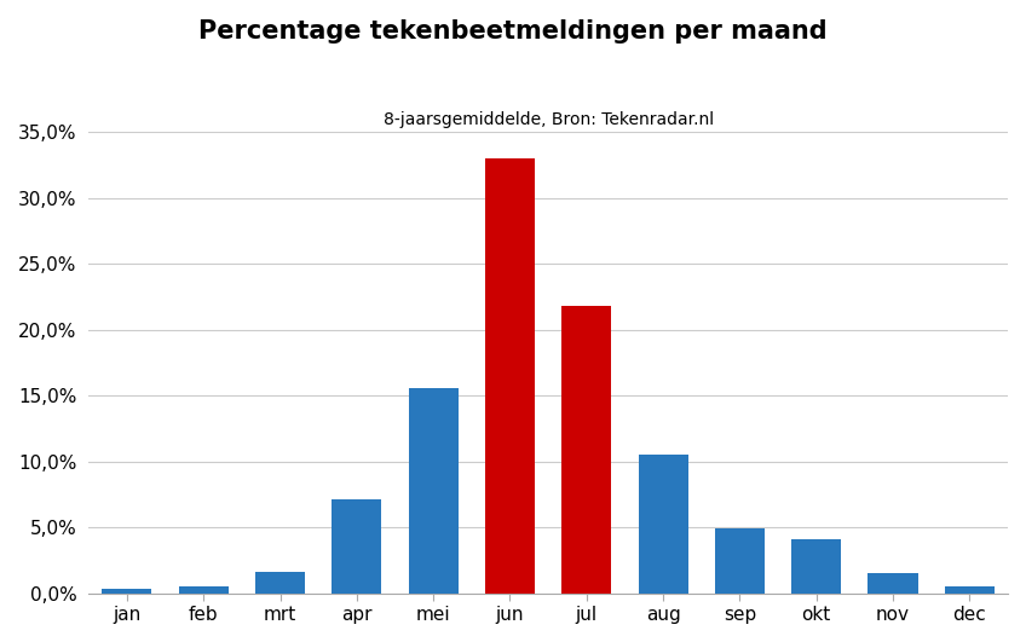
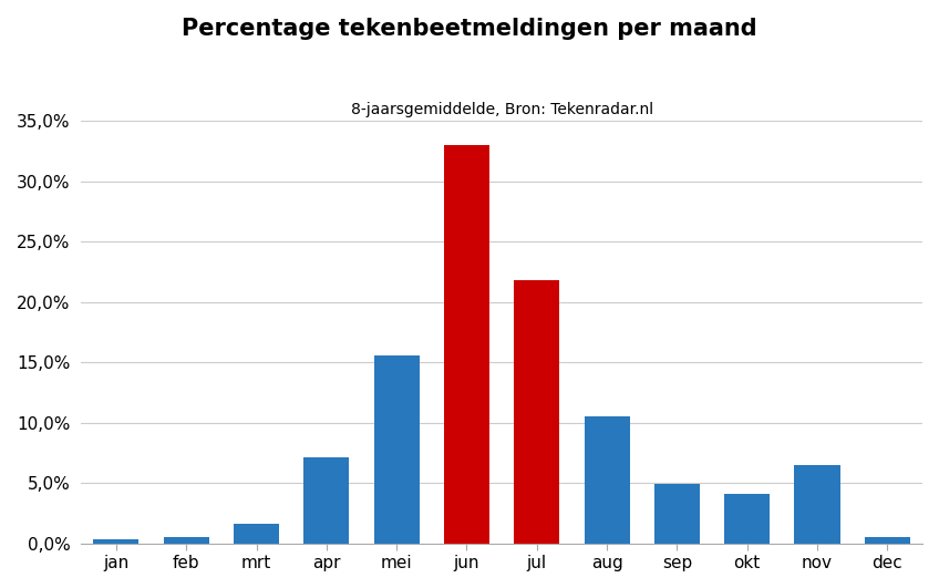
nov: 1,5% -> 6,5%
